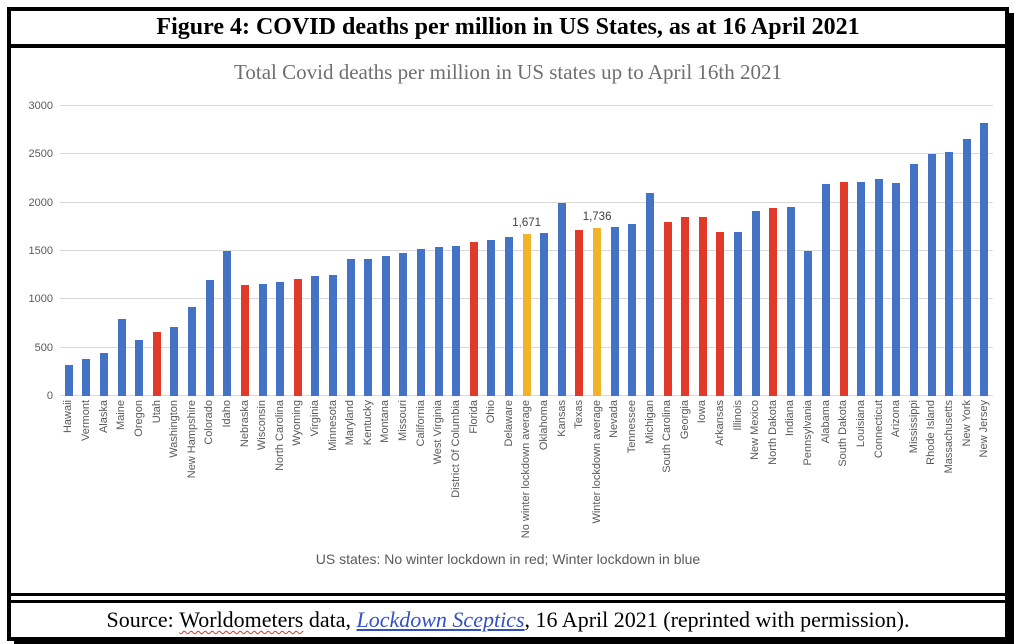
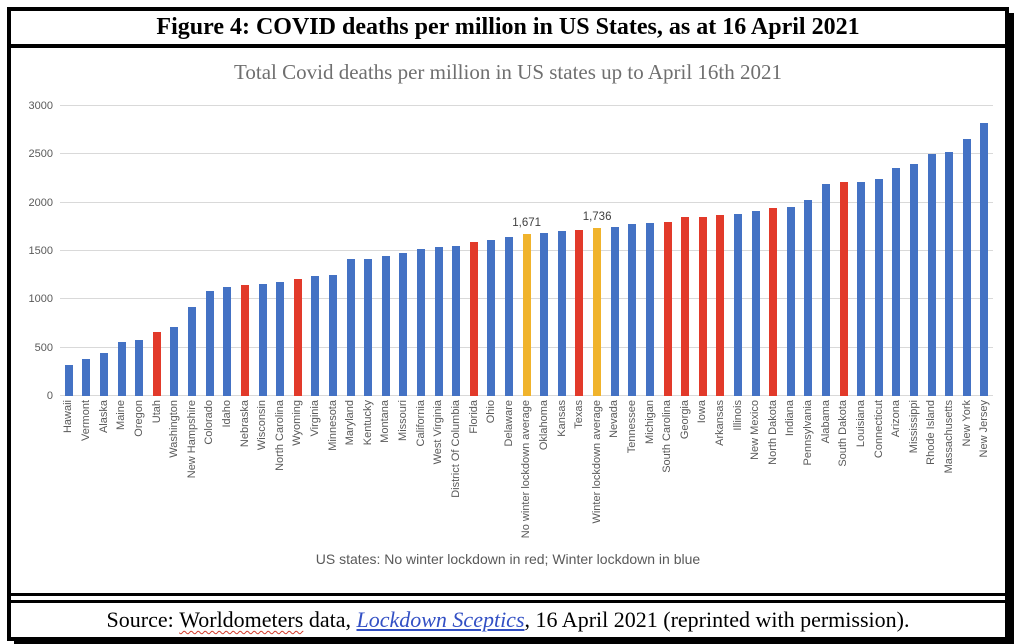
Maine: 800 -> 600
Colorado: 1200 -> 1100
Idaho: 1500 -> 1100
Kansas: 2000 -> 1700
Michigan: 2100 -> 1800
Arkansas: 1700 -> 1900
Illinois: 1700 -> 1900
Pennsylvania: 1500 -> 2000
Arizona: 2200 -> 2400
